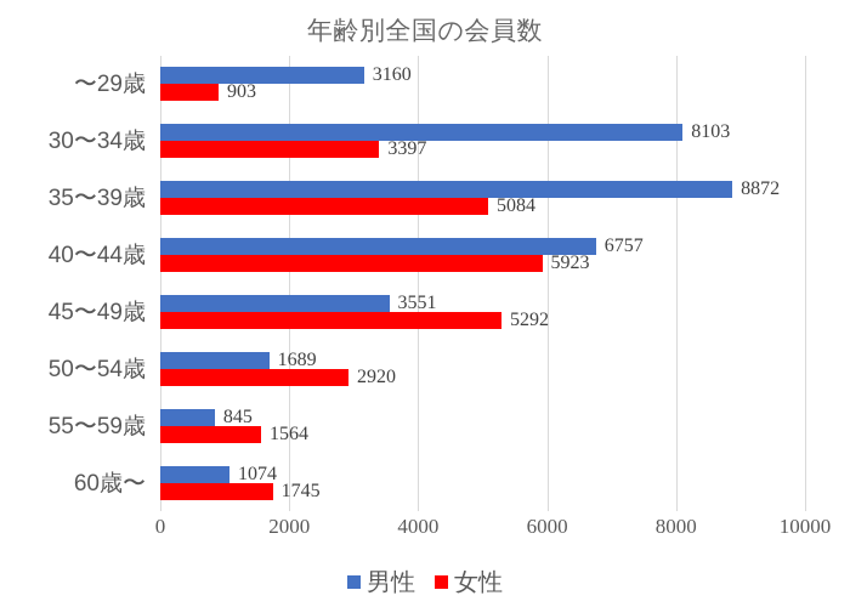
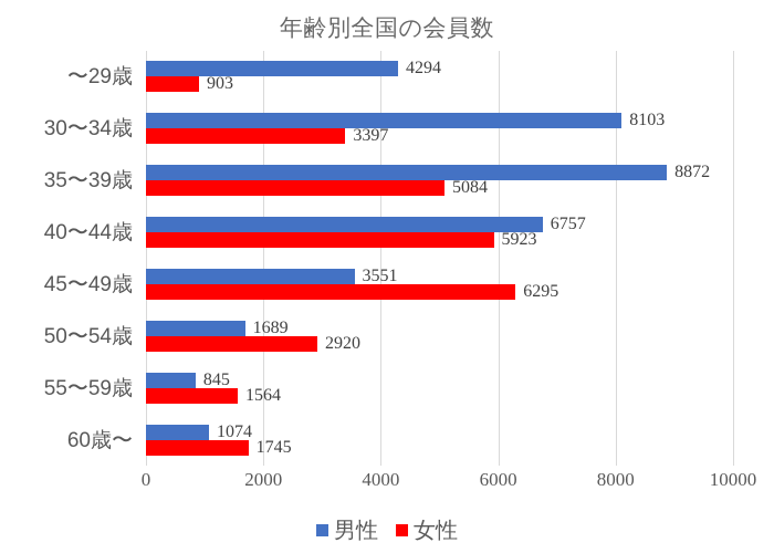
男性/〜29歳: 3160 -> 4294
女性/45〜49歳: 5292 -> 6295
